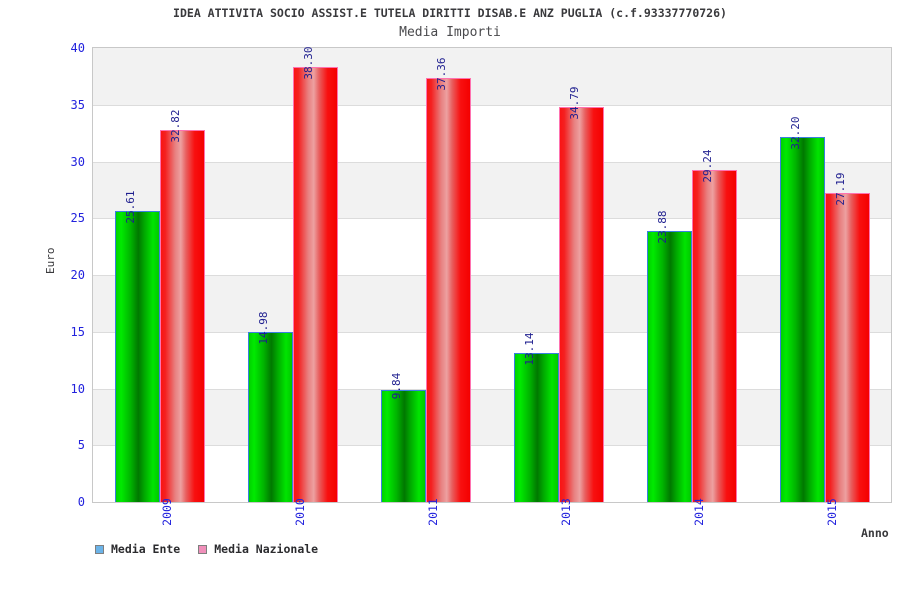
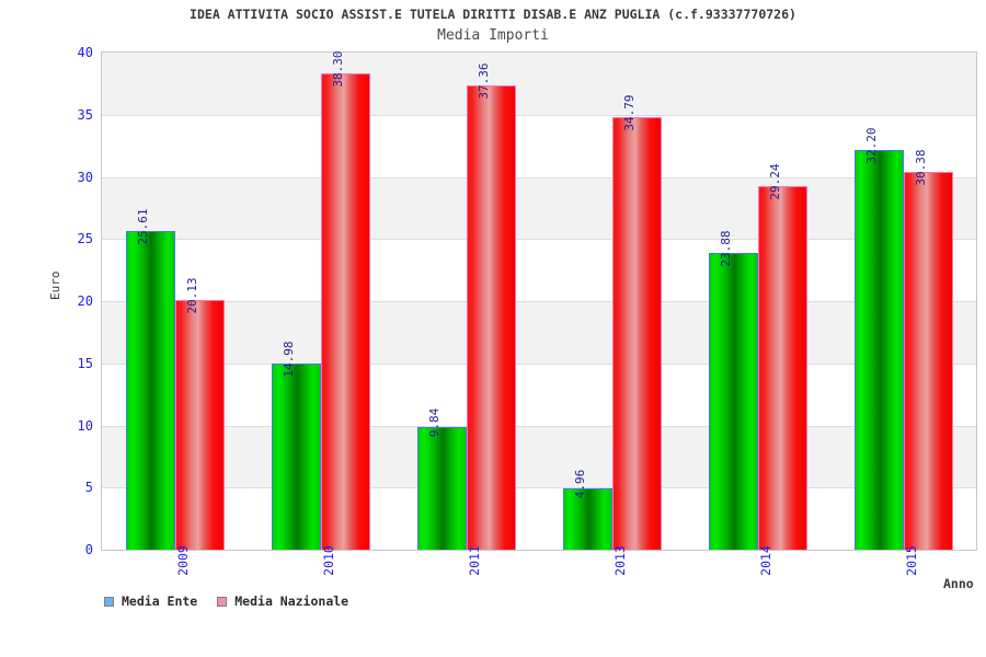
Media Nazionale/2009: 32.82 -> 20.13
Media Ente/2013: 13.14 -> 4.96
Media Nazionale/2015: 27.19 -> 30.38
